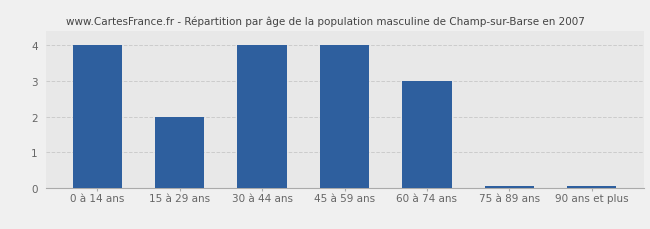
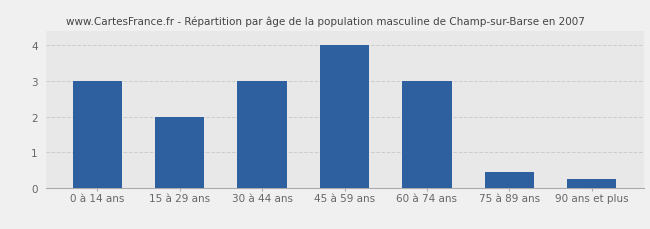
0 à 14 ans: 4.00 -> 3.00
30 à 44 ans: 4.00 -> 3.00
75 à 89 ans: 0.05 -> 0.45
90 ans et plus: 0.05 -> 0.25
